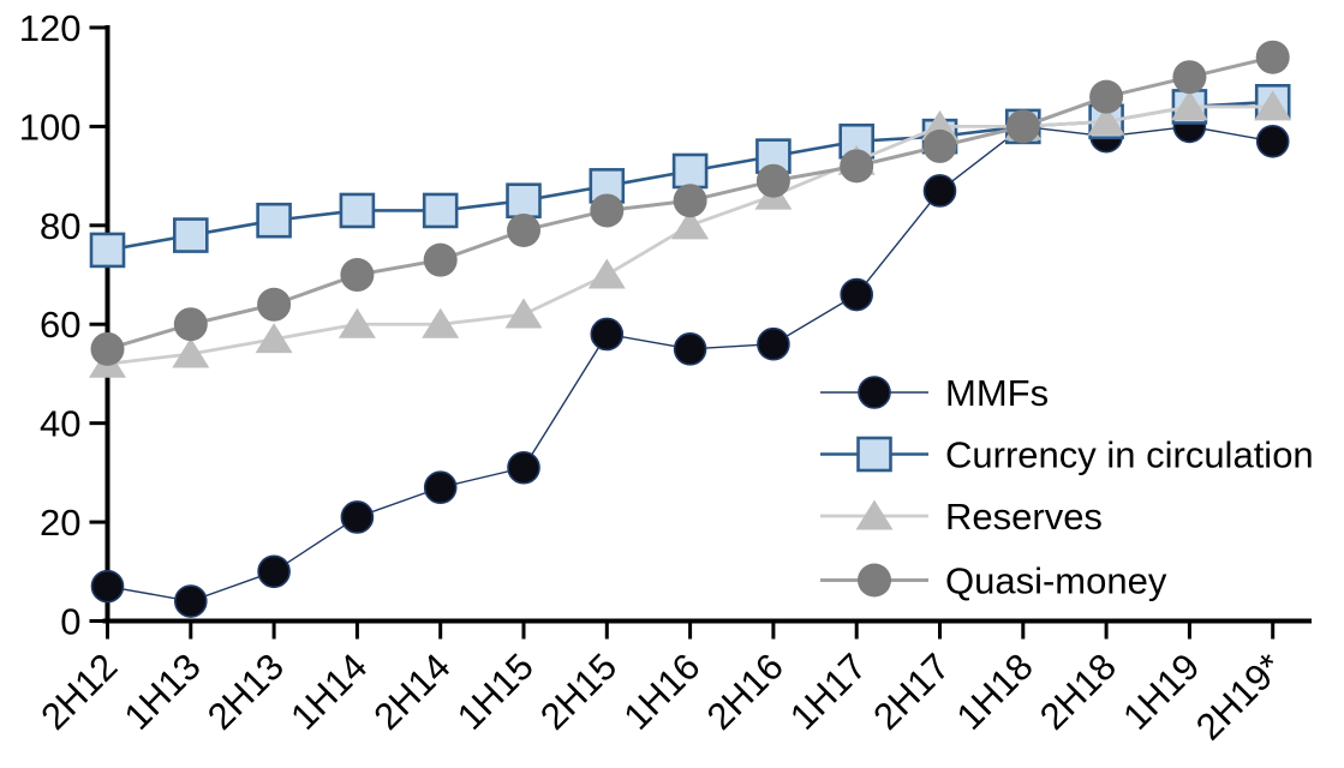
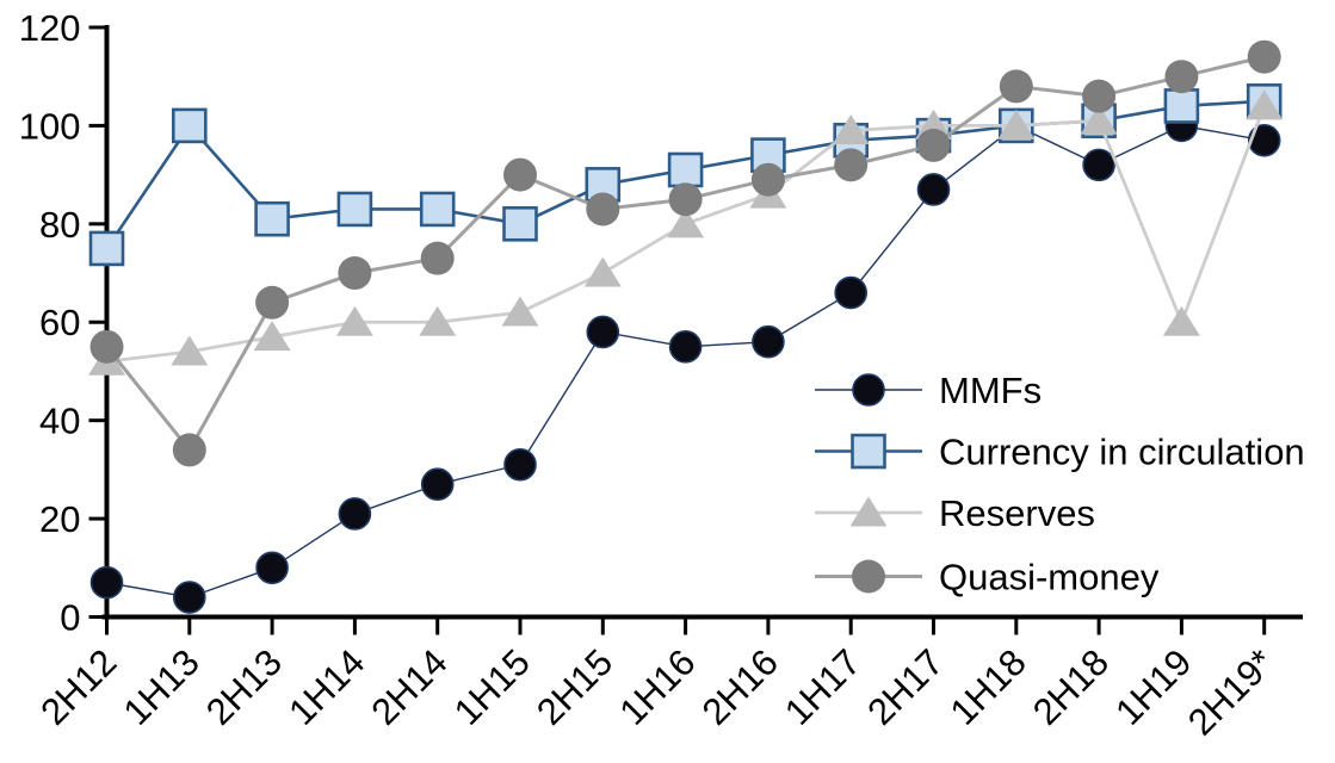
Currency in circulation/1H13: 78 -> 100
Quasi-money/1H13: 60 -> 34
Currency in circulation/1H15: 85 -> 80
Quasi-money/1H15: 79 -> 90
Reserves/1H17: 93 -> 99
Quasi-money/1H18: 100 -> 108
MMFs/2H18: 98 -> 92
Reserves/1H19: 104 -> 60
